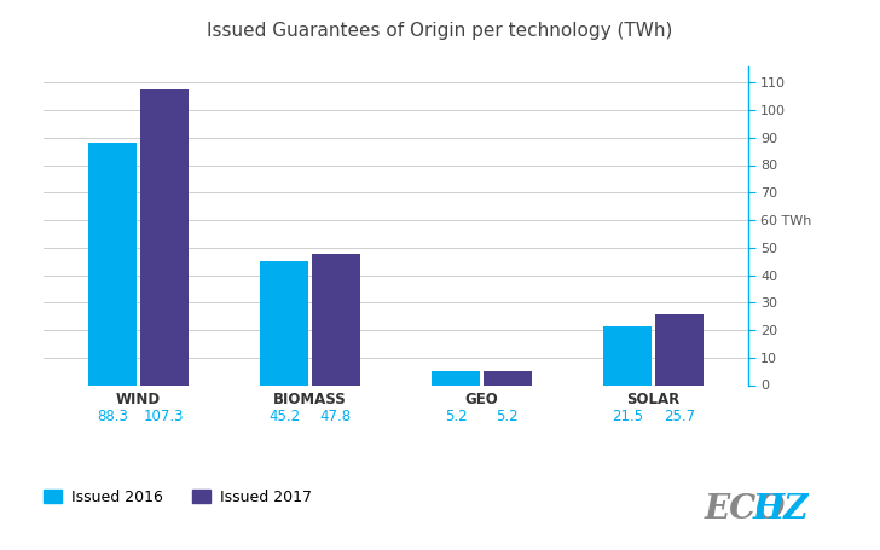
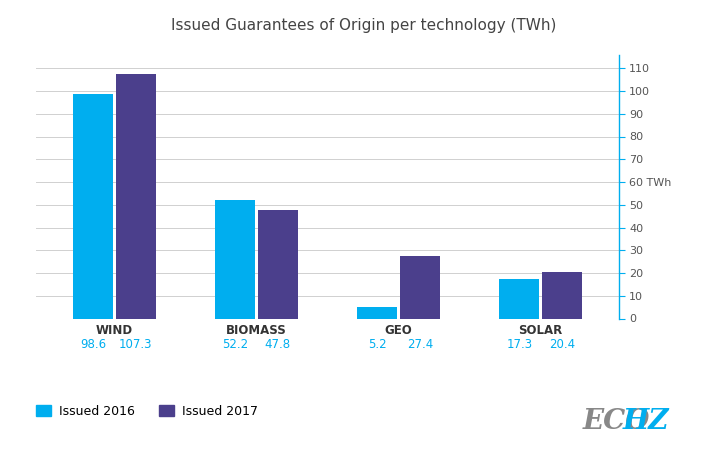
Issued 2016/WIND: 88.3 -> 98.6
Issued 2016/BIOMASS: 45.2 -> 52.2
Issued 2017/GEO: 5.2 -> 27.4
Issued 2016/SOLAR: 21.5 -> 17.3
Issued 2017/SOLAR: 25.7 -> 20.4
